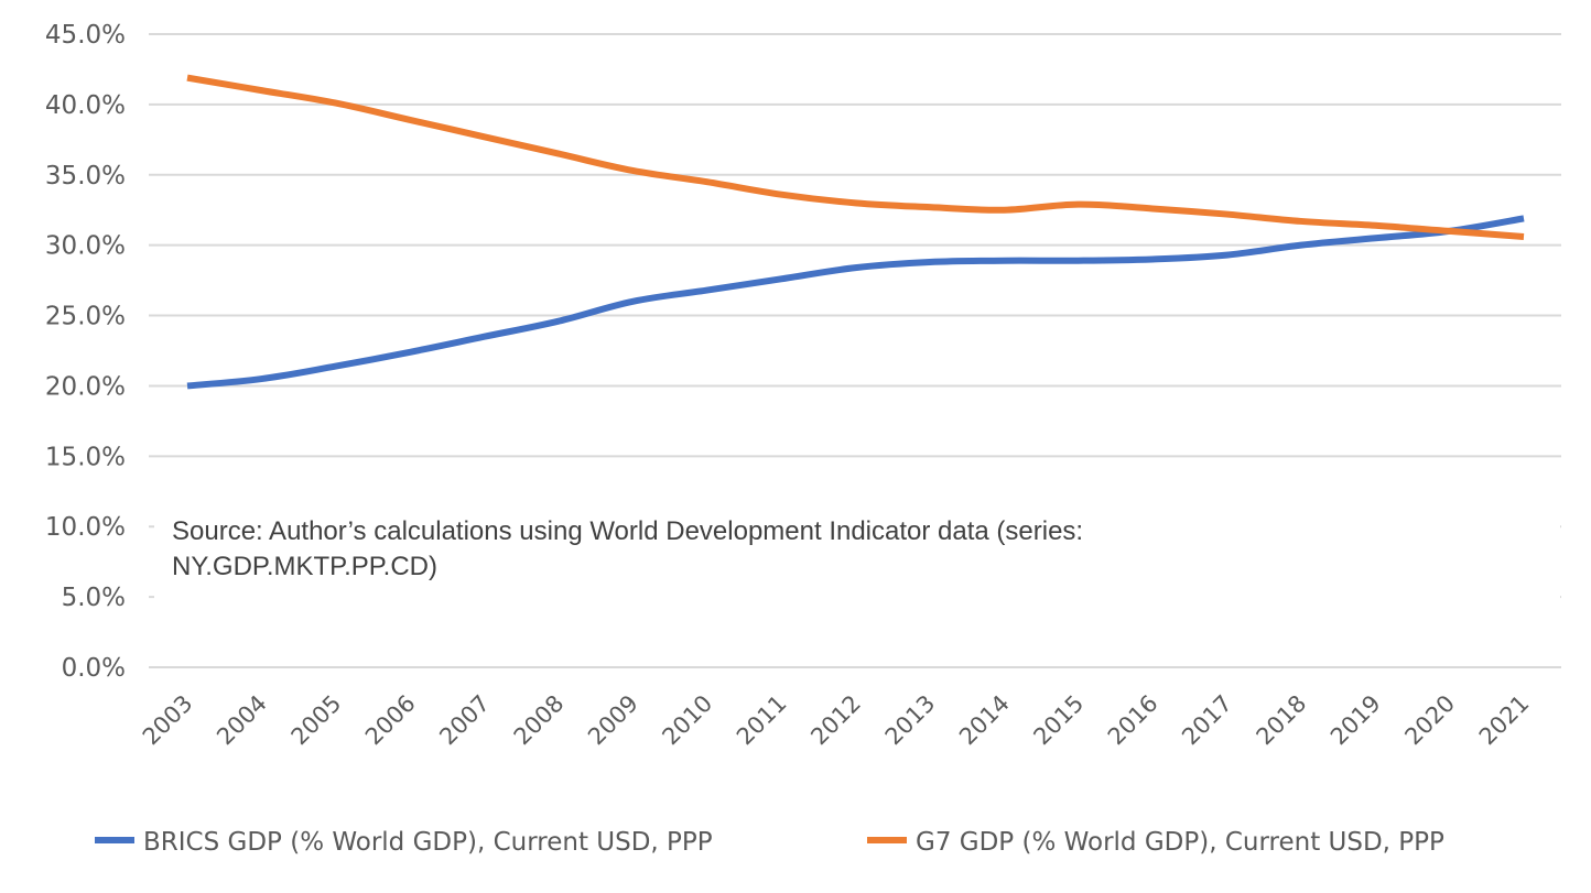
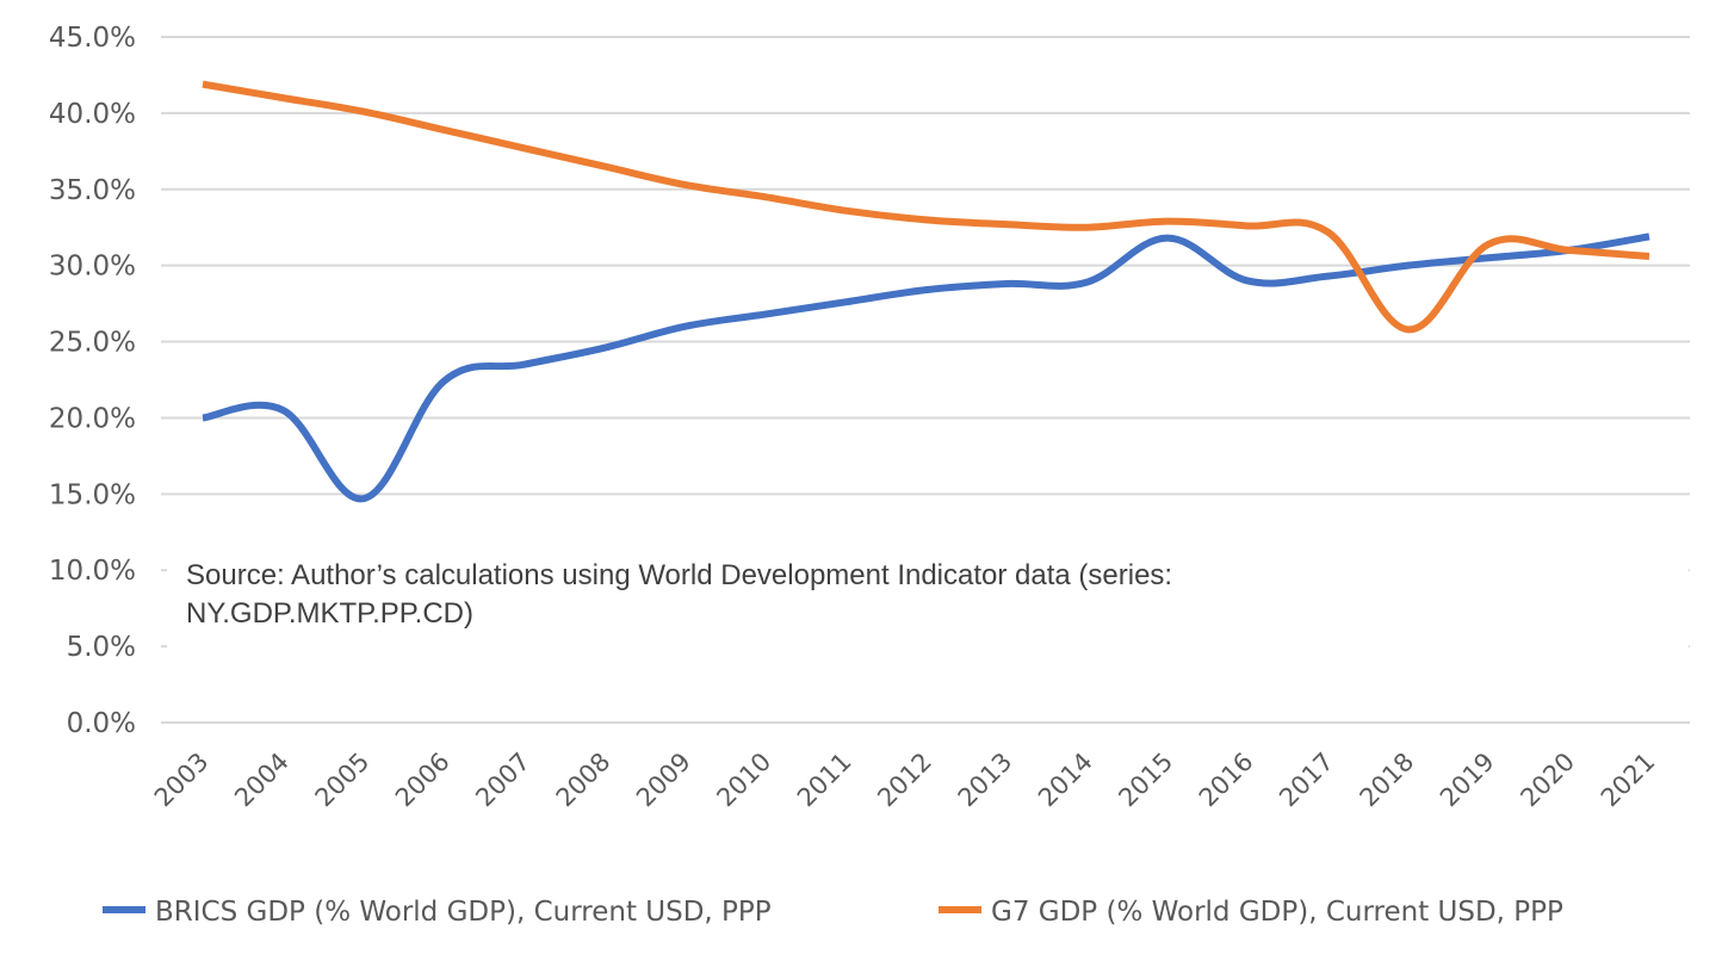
BRICS GDP (% World GDP), Current USD, PPP/2005: 21.4% -> 14.7%
BRICS GDP (% World GDP), Current USD, PPP/2015: 28.9% -> 31.8%
G7 GDP (% World GDP), Current USD, PPP/2018: 31.7% -> 25.8%
